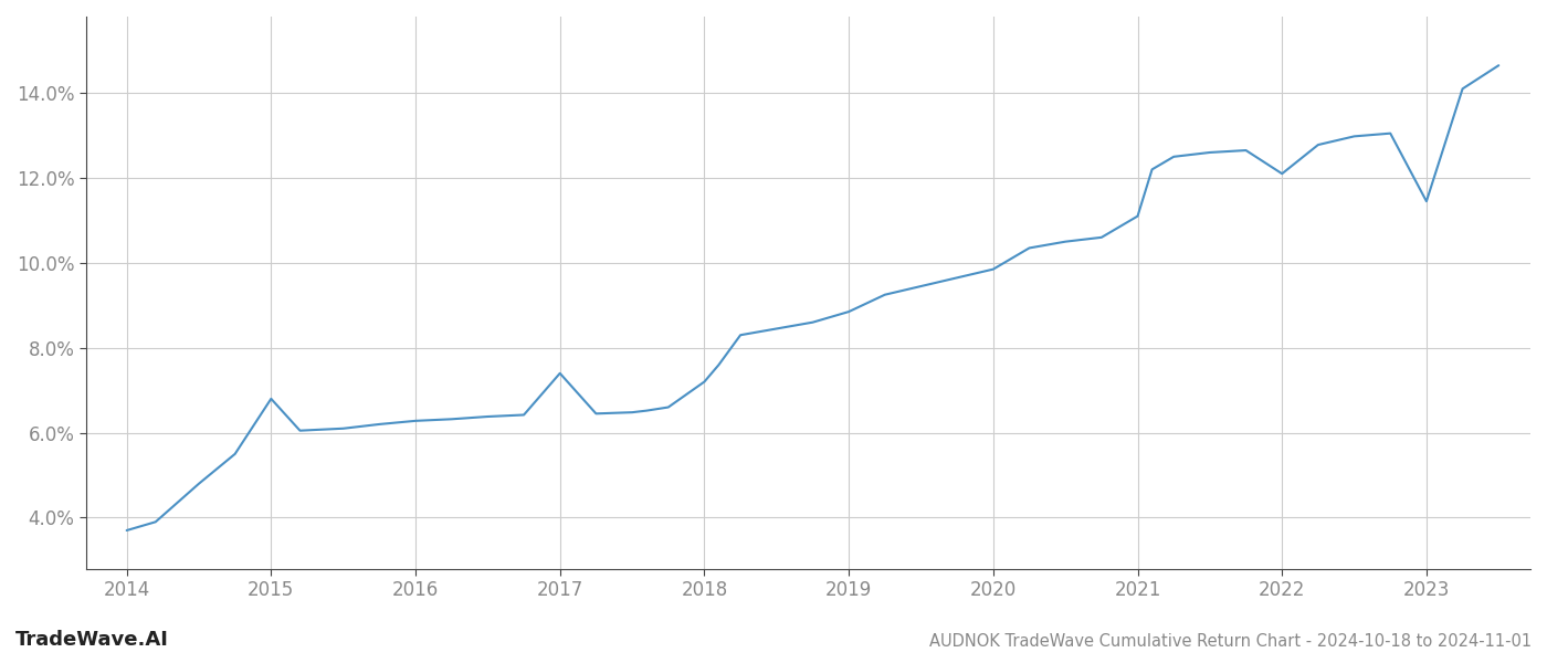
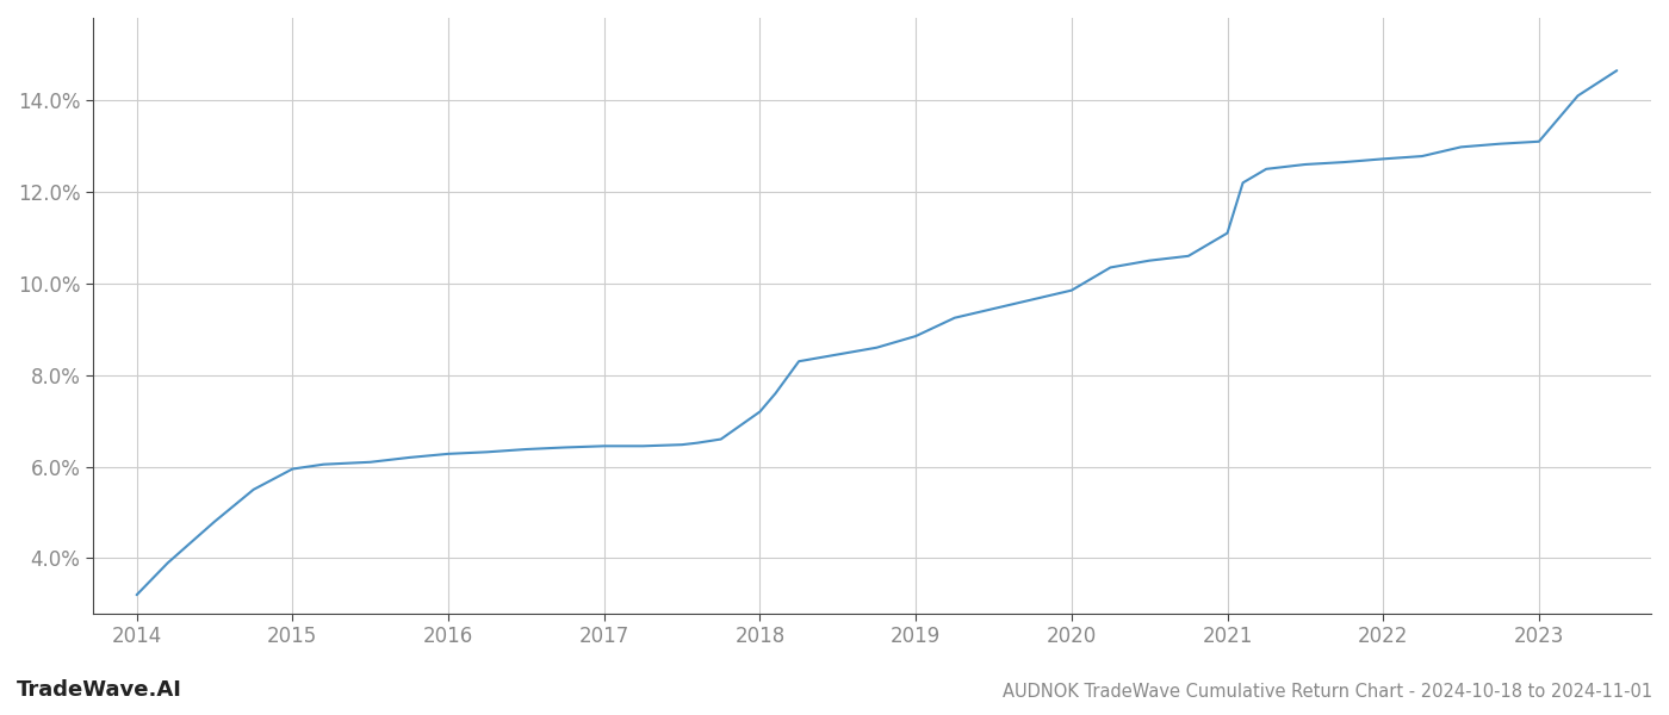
2014: 3.70% -> 3.20%
2015: 6.80% -> 5.95%
2017: 7.40% -> 6.45%
2022: 12.10% -> 12.72%
2023: 11.45% -> 13.10%
